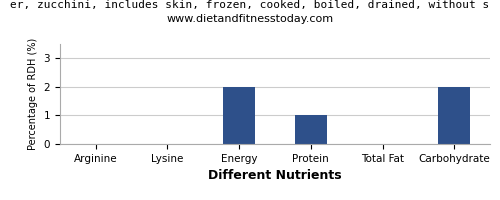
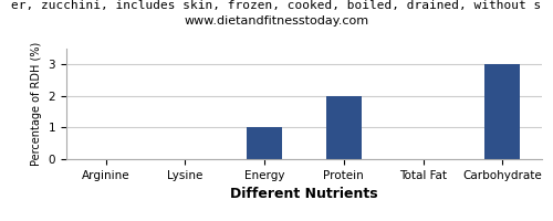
Energy: 2 -> 1
Protein: 1 -> 2
Carbohydrate: 2 -> 3
